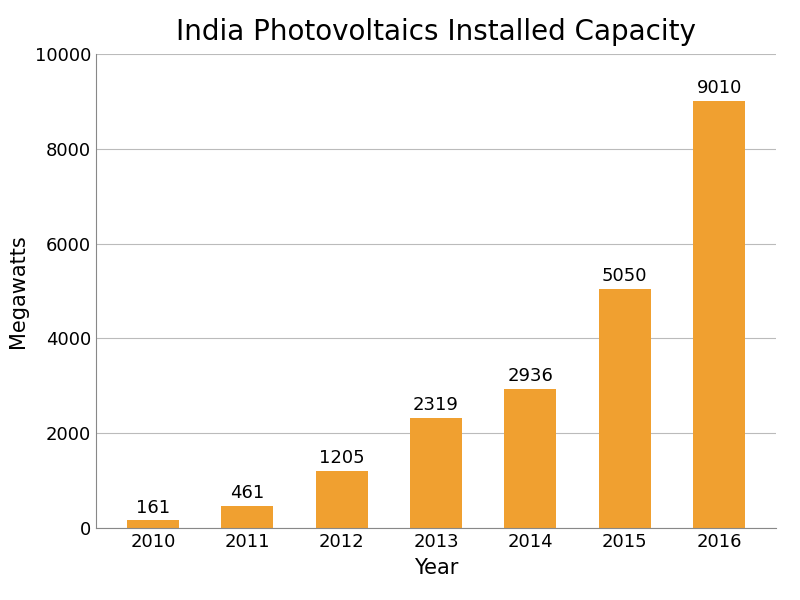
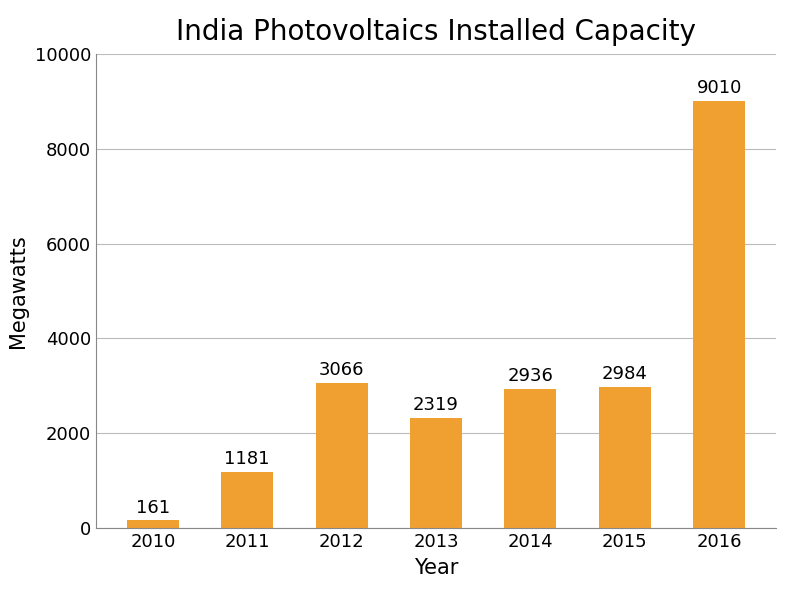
2011: 461 -> 1181
2012: 1205 -> 3066
2015: 5050 -> 2984
